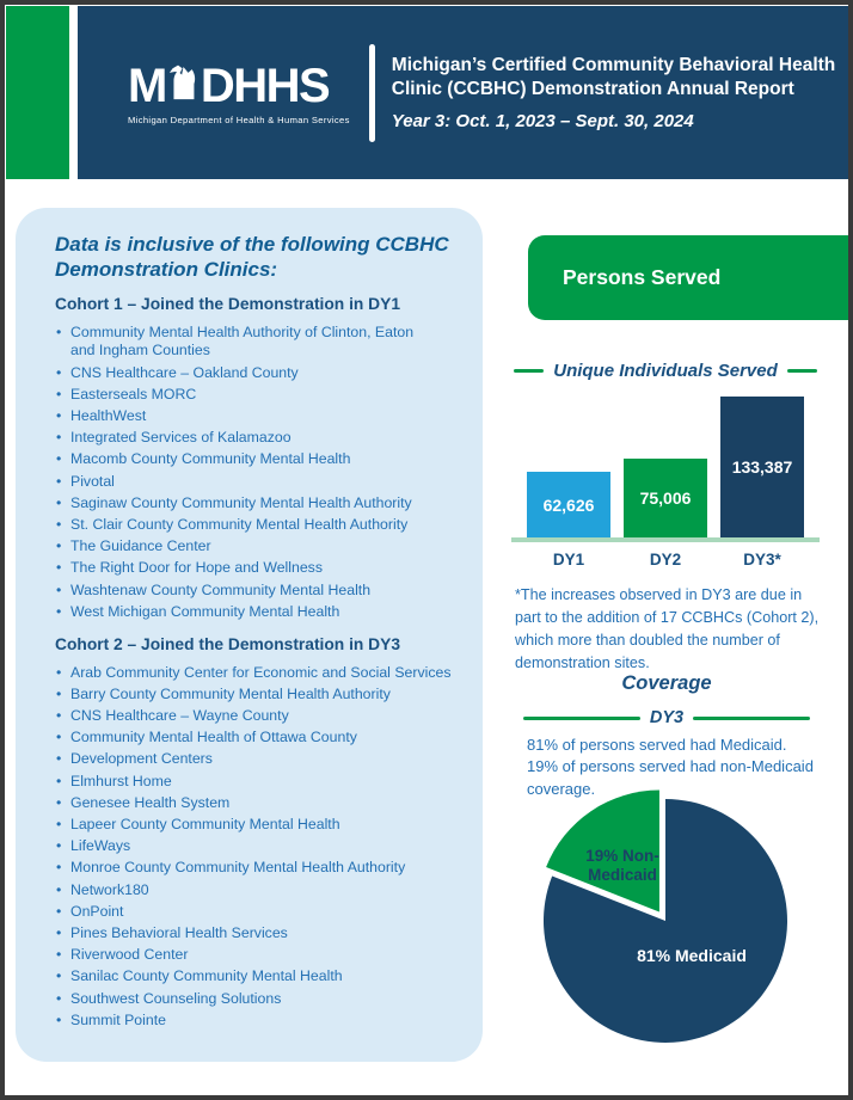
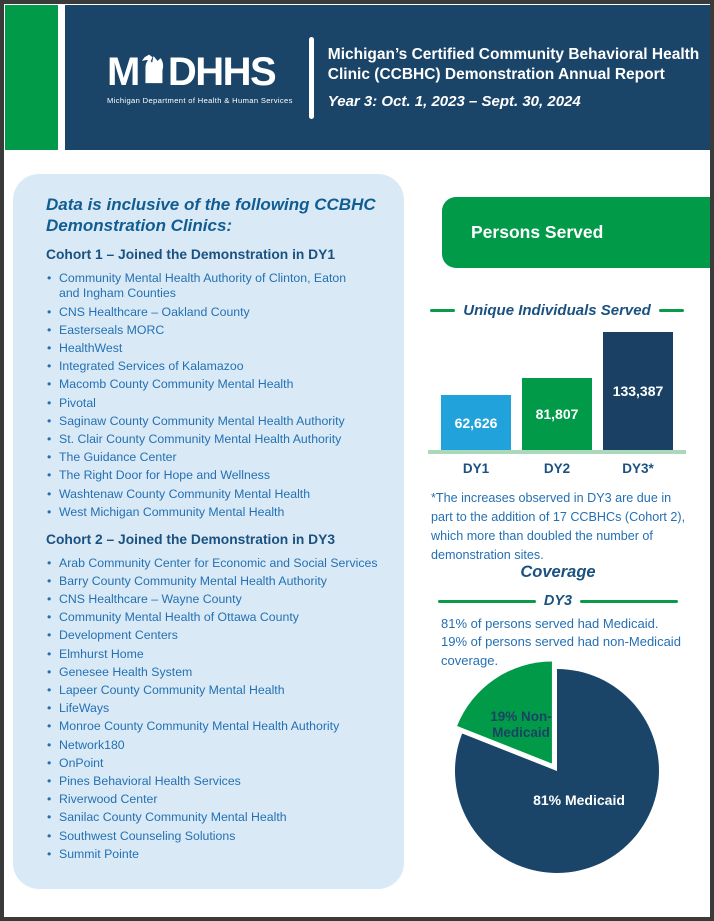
Unique Individuals Served/DY2: 75,006 -> 81,807
